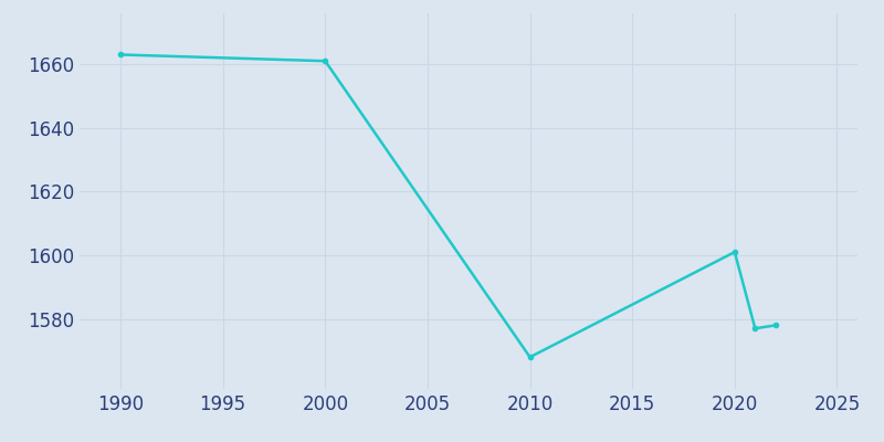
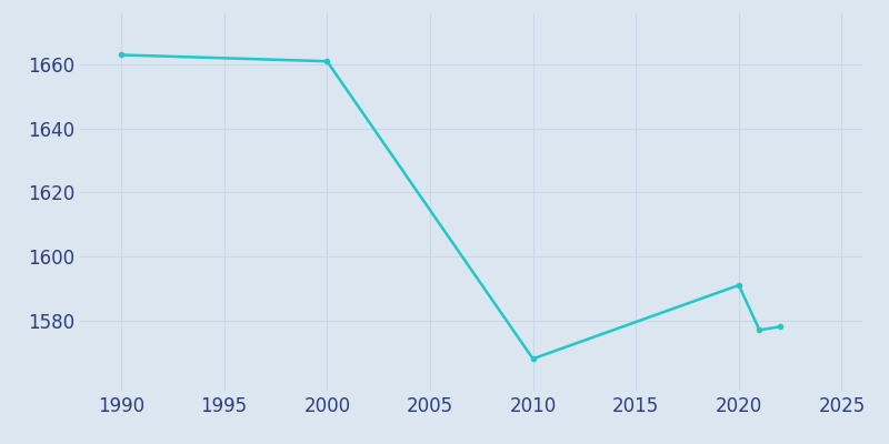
2020: 1601 -> 1591
